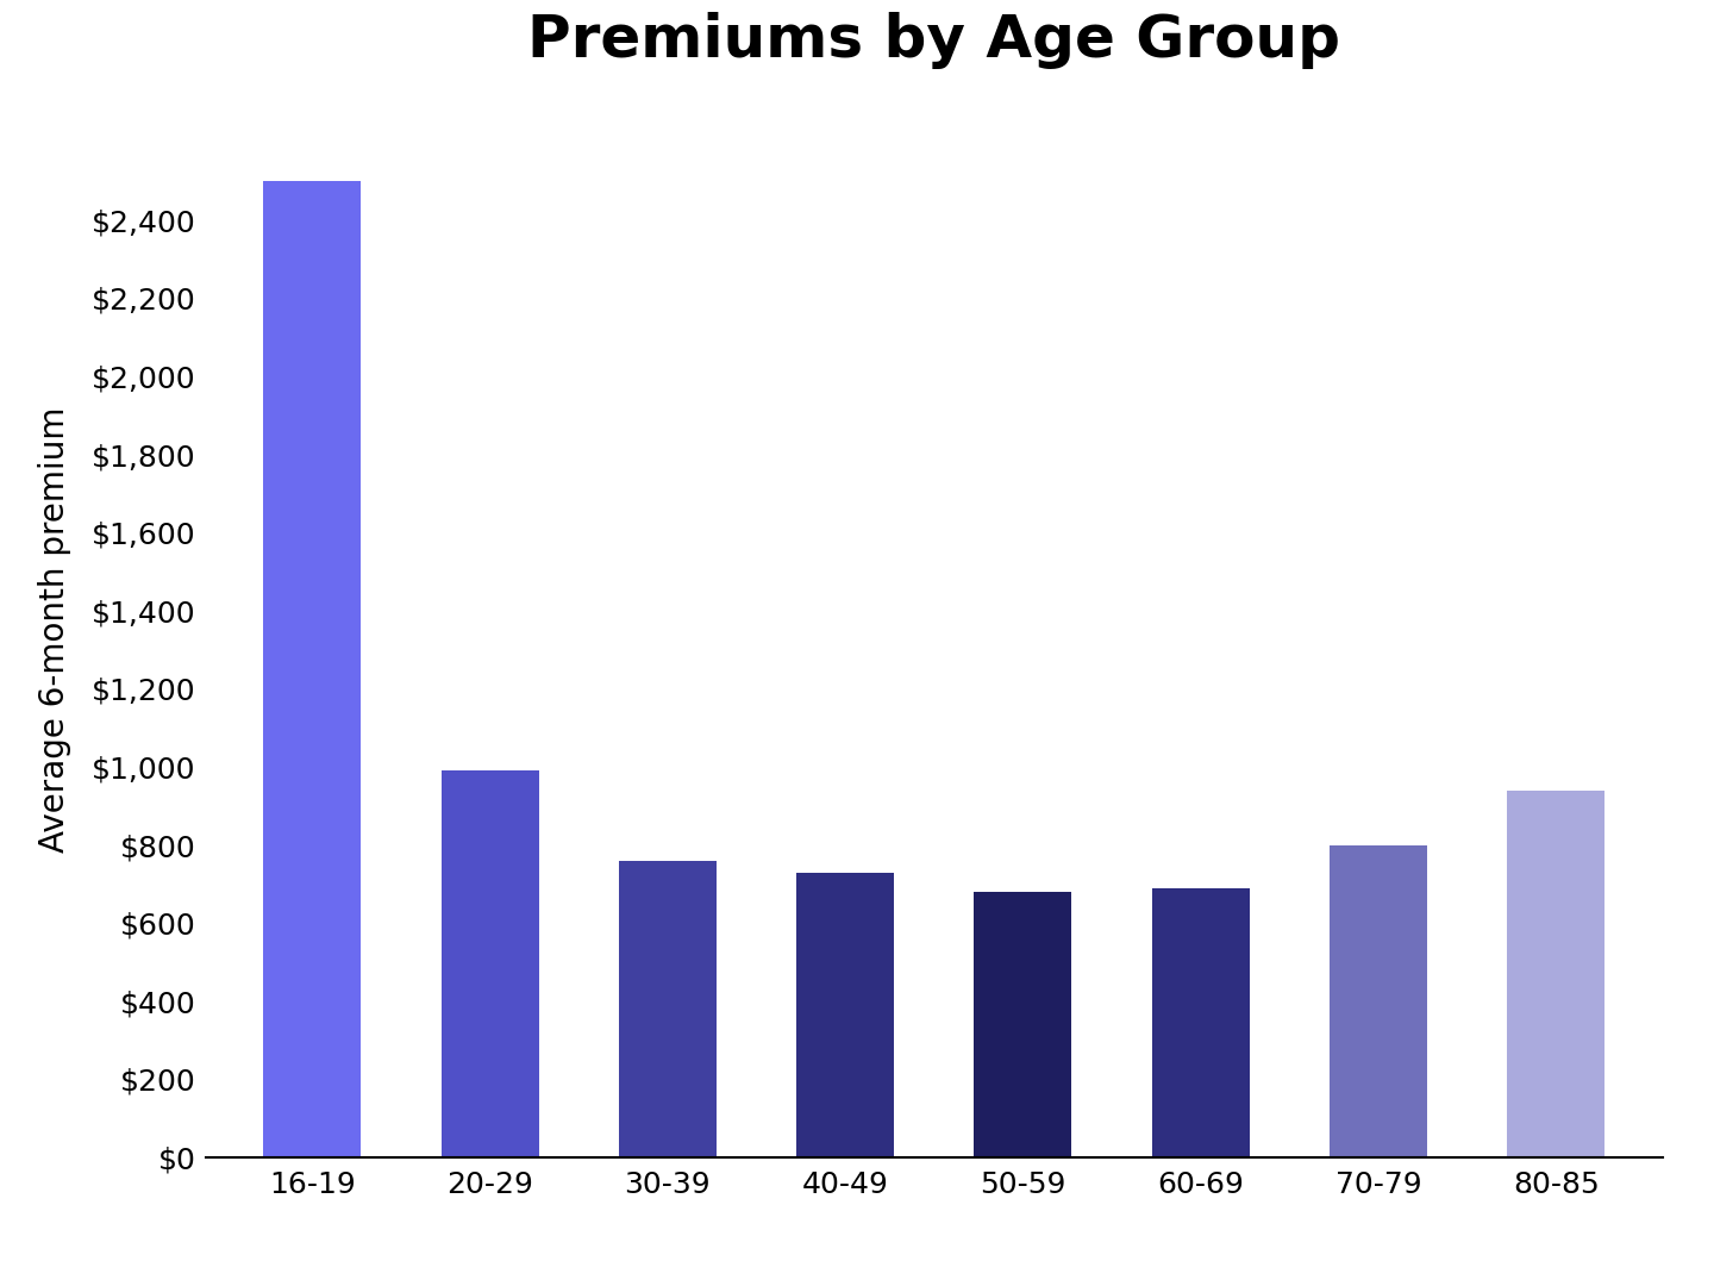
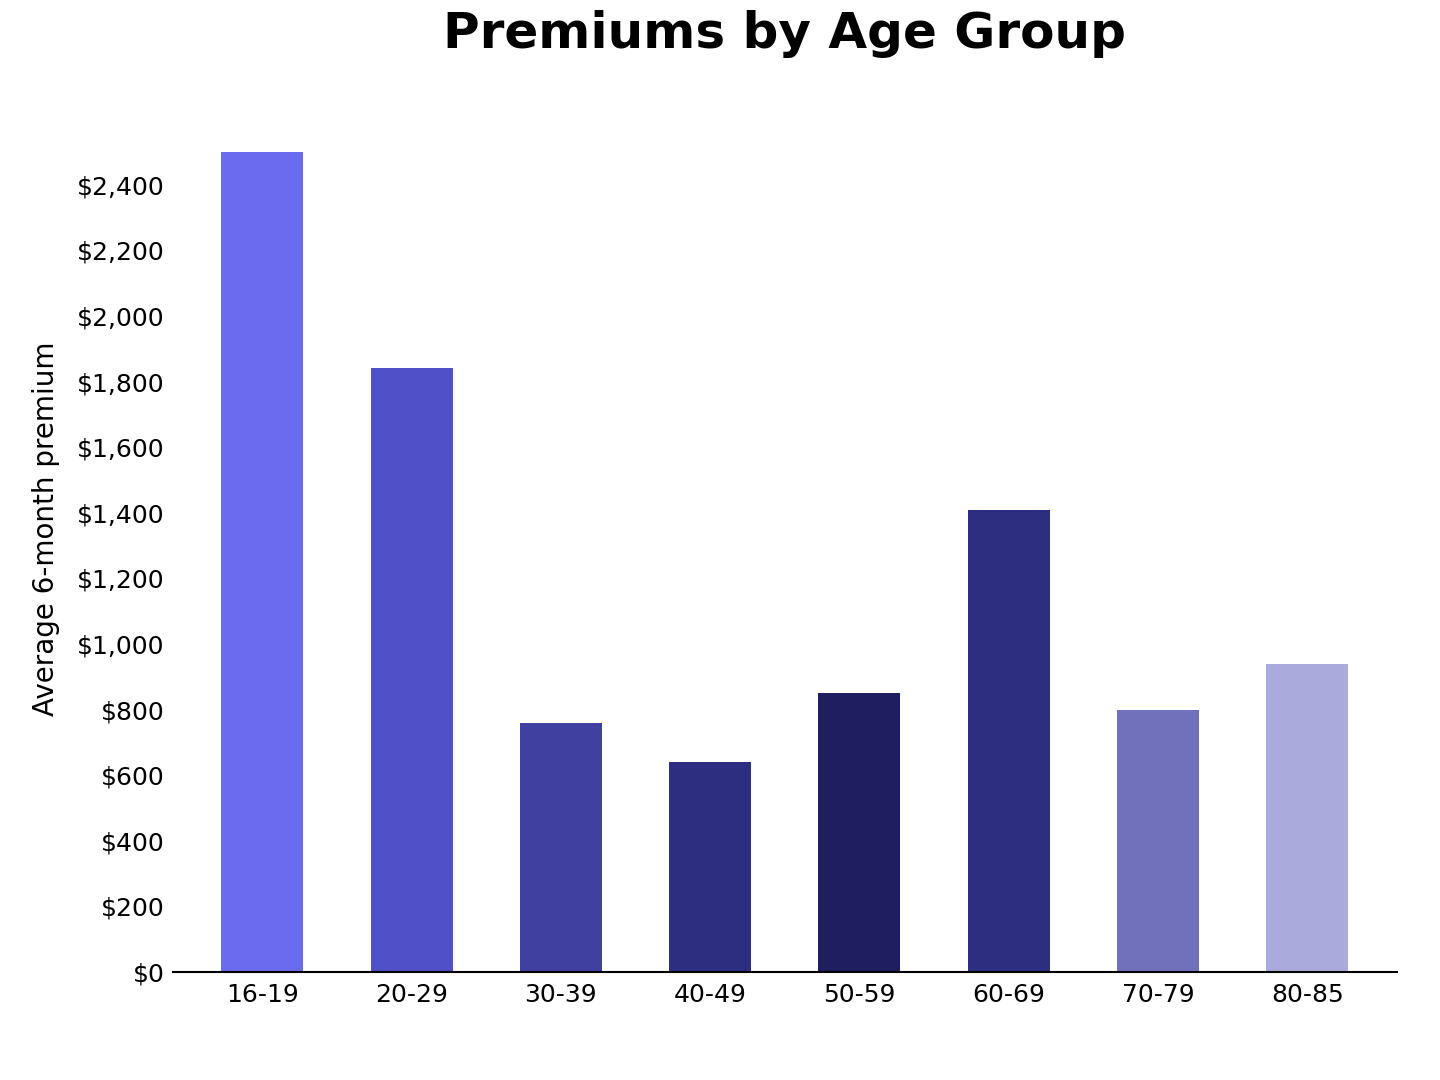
20-29: $990 -> $1,840
40-49: $730 -> $640
50-59: $680 -> $850
60-69: $690 -> $1,410
